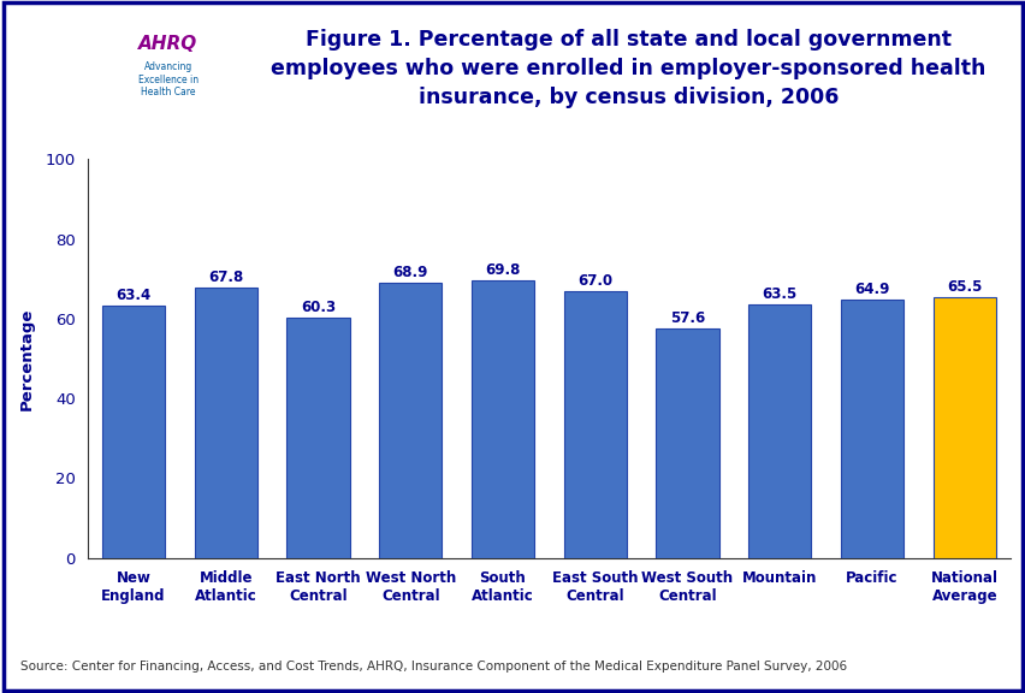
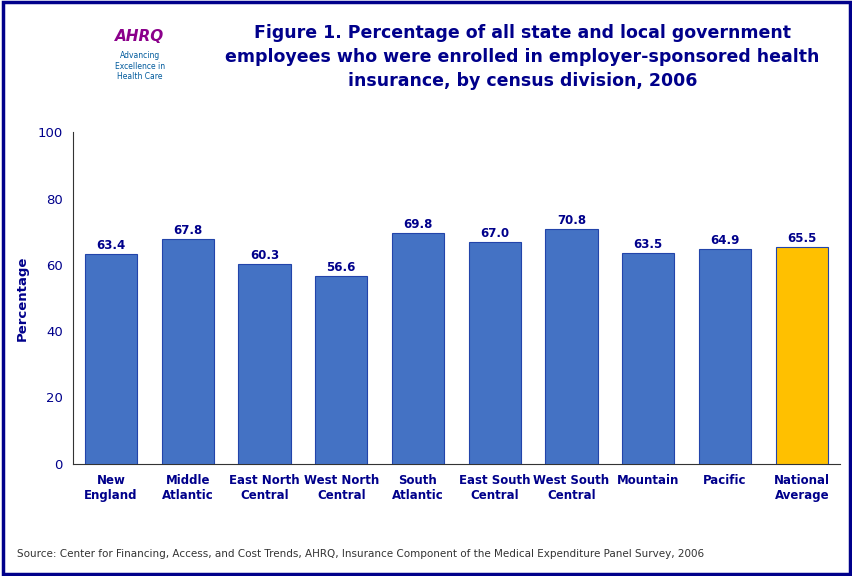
West North Central: 68.9 -> 56.6
West South Central: 57.6 -> 70.8
